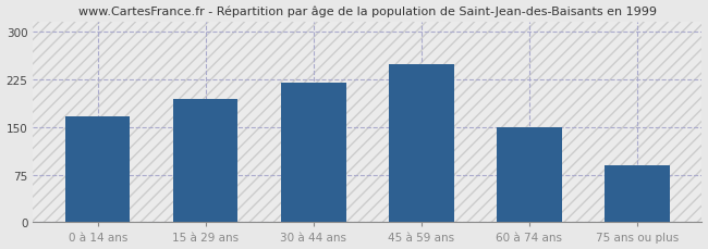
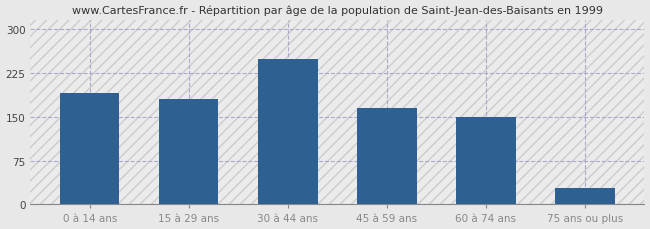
0 à 14 ans: 166 -> 190
15 à 29 ans: 194 -> 180
30 à 44 ans: 220 -> 248
45 à 59 ans: 248 -> 165
75 ans ou plus: 90 -> 28
